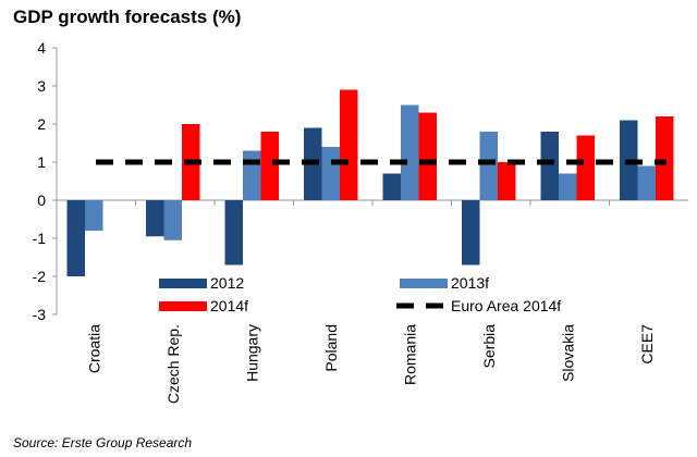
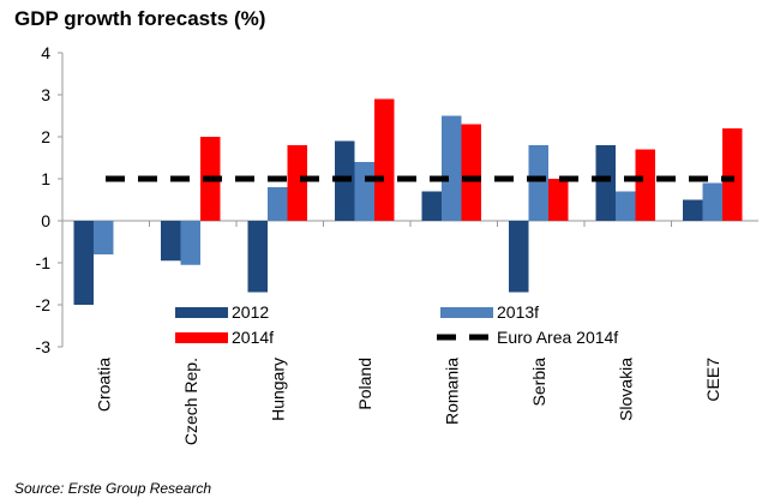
2013f/Hungary: 1.3 -> 0.8
2012/CEE7: 2.1 -> 0.5
